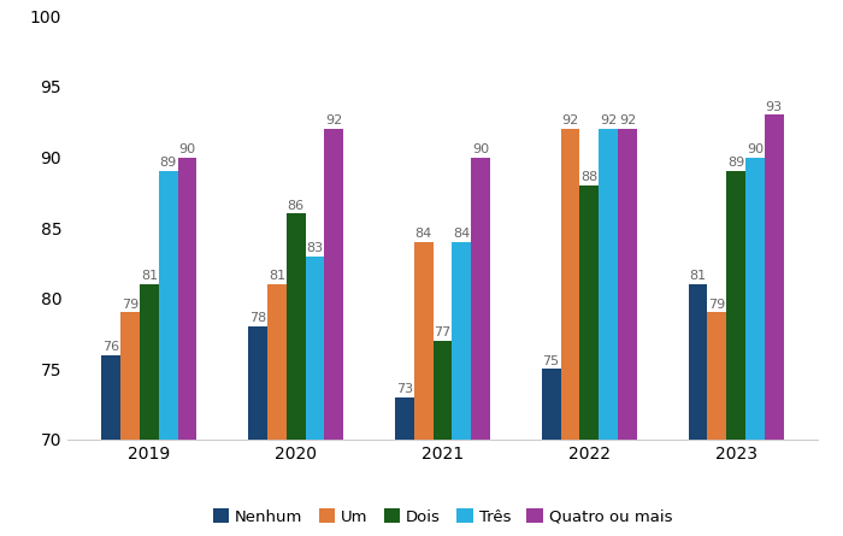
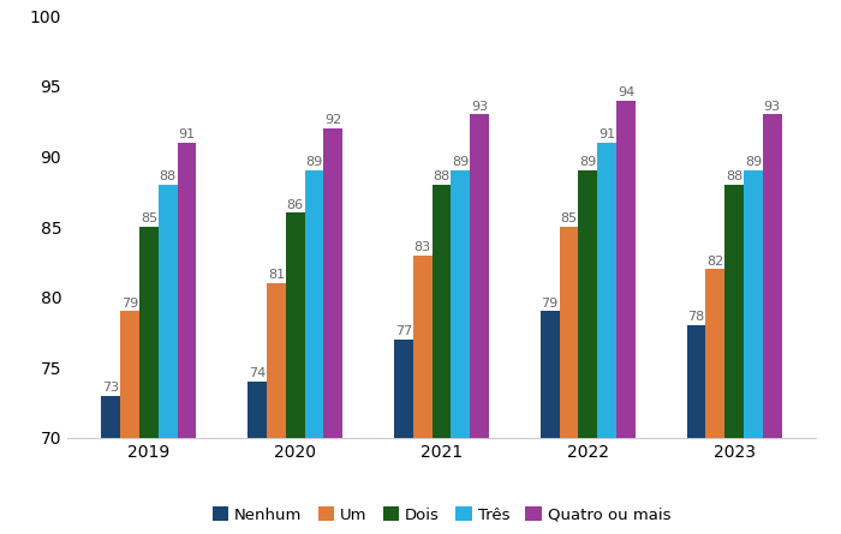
Nenhum/2019: 76 -> 73
Dois/2019: 81 -> 85
Três/2019: 89 -> 88
Quatro ou mais/2019: 90 -> 91
Nenhum/2020: 78 -> 74
Três/2020: 83 -> 89
Nenhum/2021: 73 -> 77
Um/2021: 84 -> 83
Dois/2021: 77 -> 88
Três/2021: 84 -> 89
Quatro ou mais/2021: 90 -> 93
Nenhum/2022: 75 -> 79
Um/2022: 92 -> 85
Dois/2022: 88 -> 89
Três/2022: 92 -> 91
Quatro ou mais/2022: 92 -> 94
Nenhum/2023: 81 -> 78
Um/2023: 79 -> 82
Dois/2023: 89 -> 88
Três/2023: 90 -> 89
